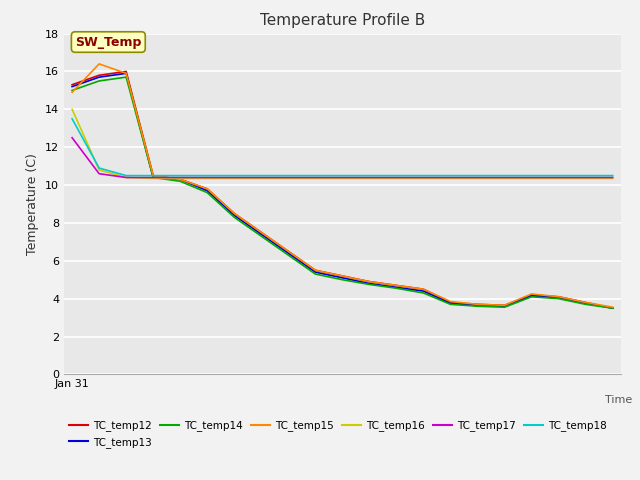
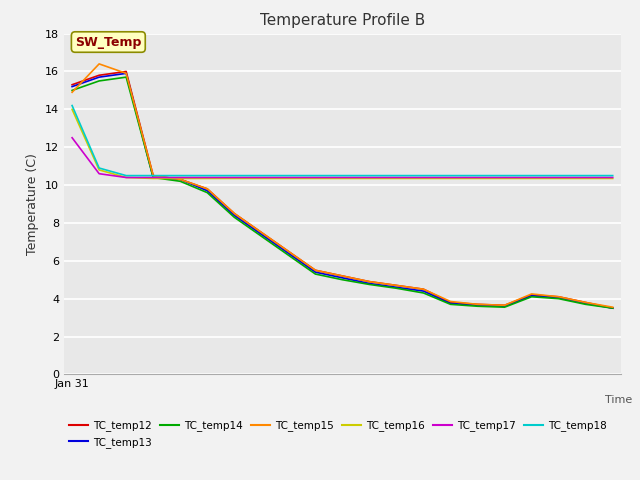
TC_temp18/Jan 31: 13.5 -> 14.2
